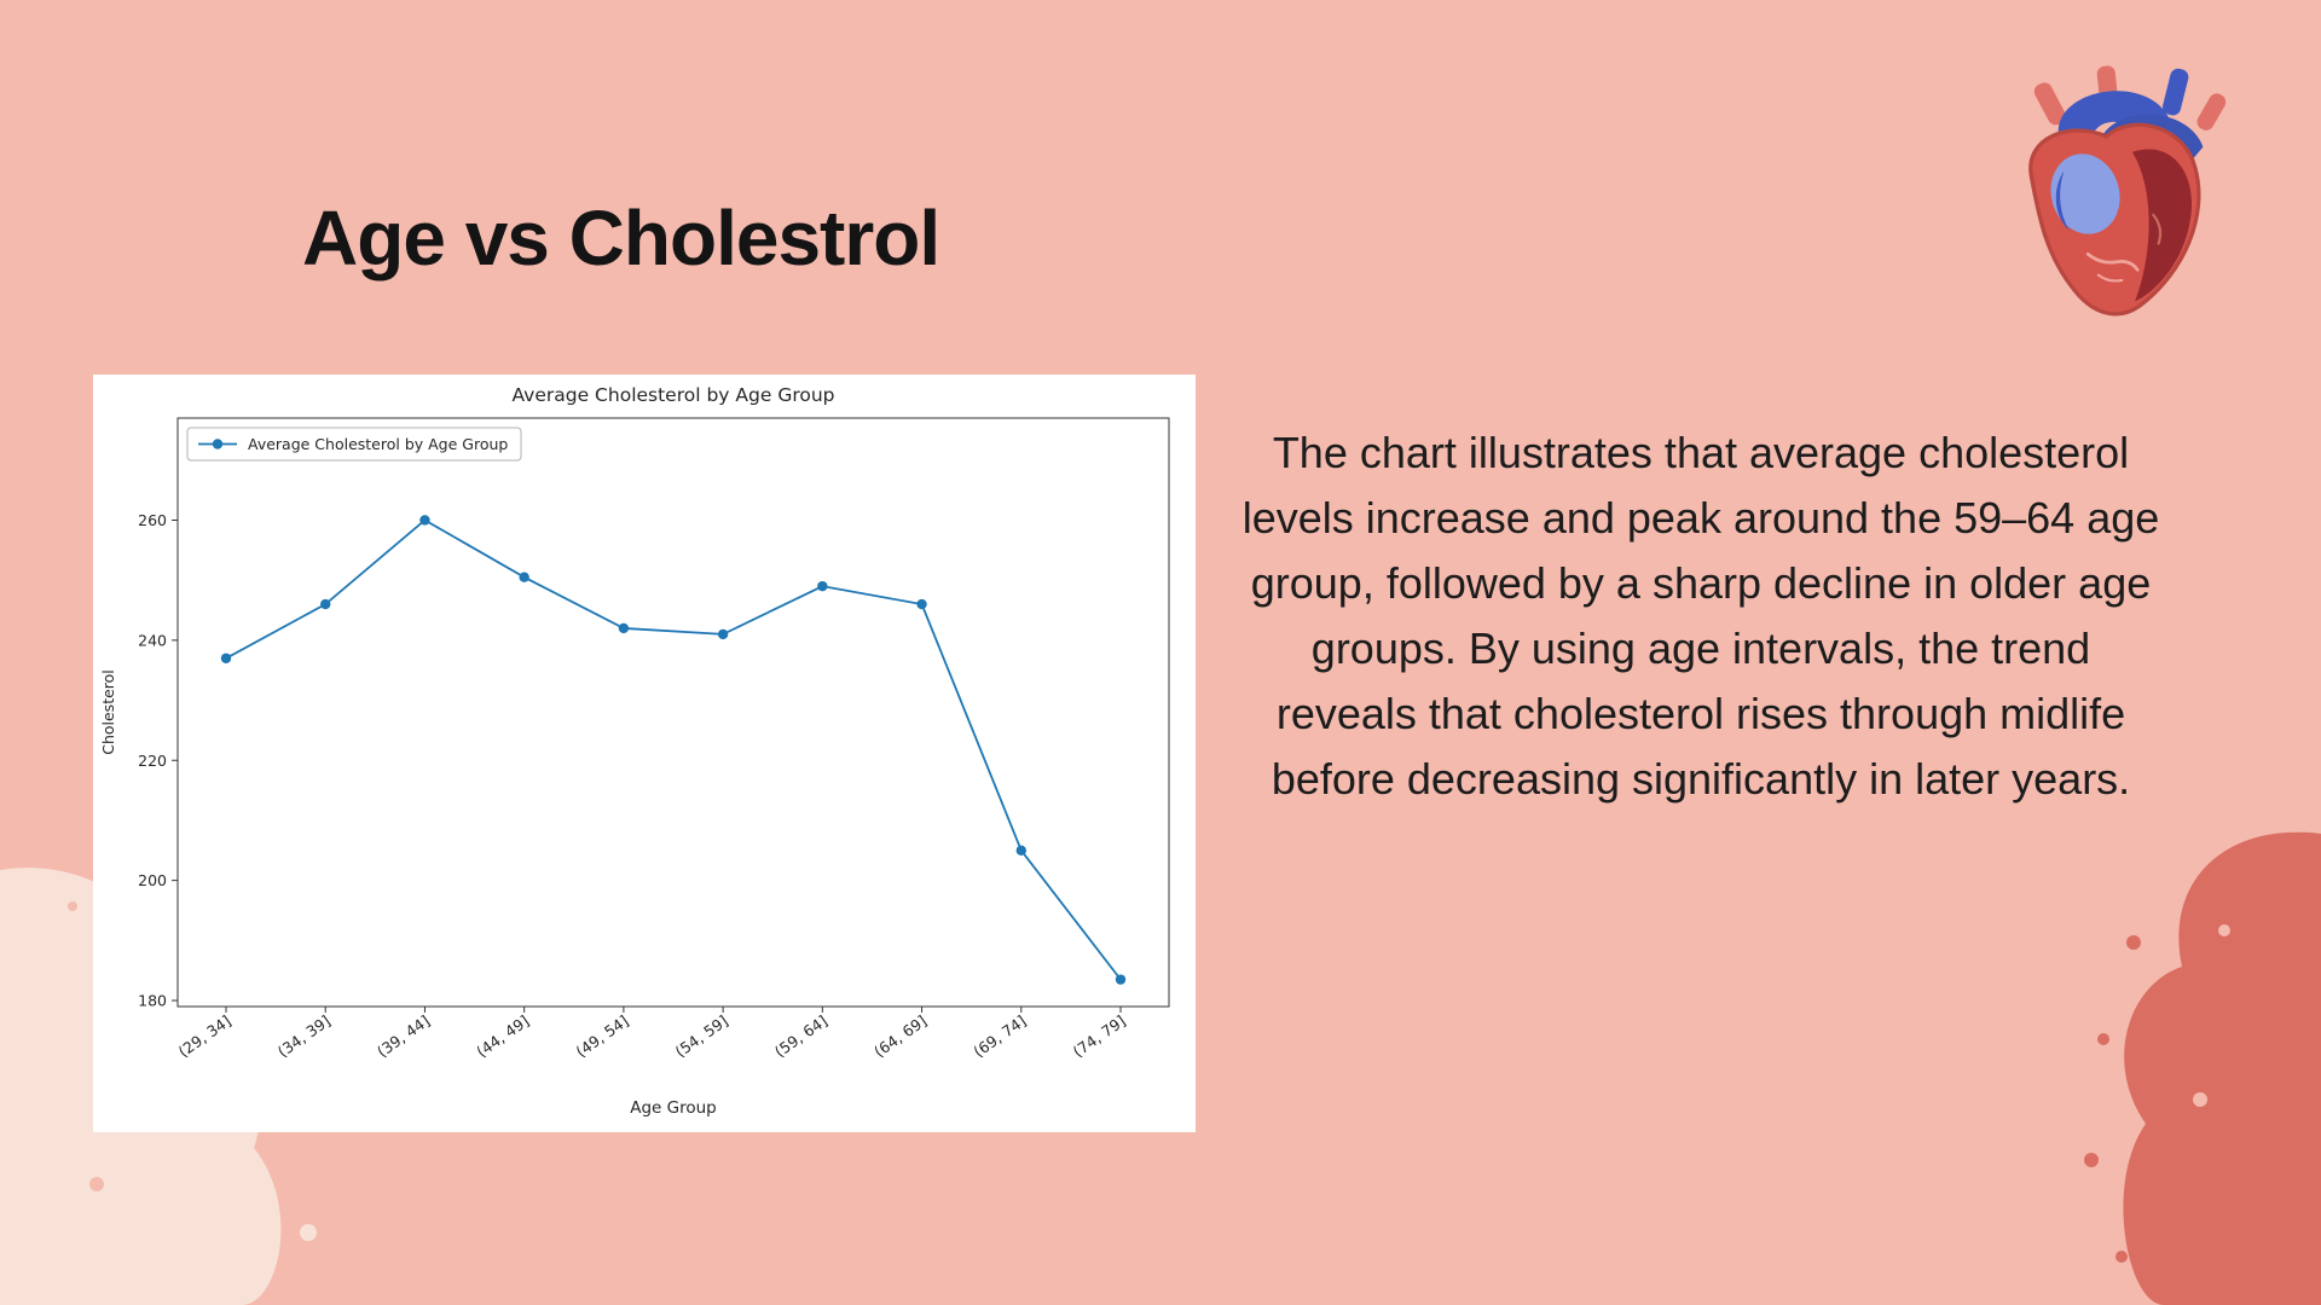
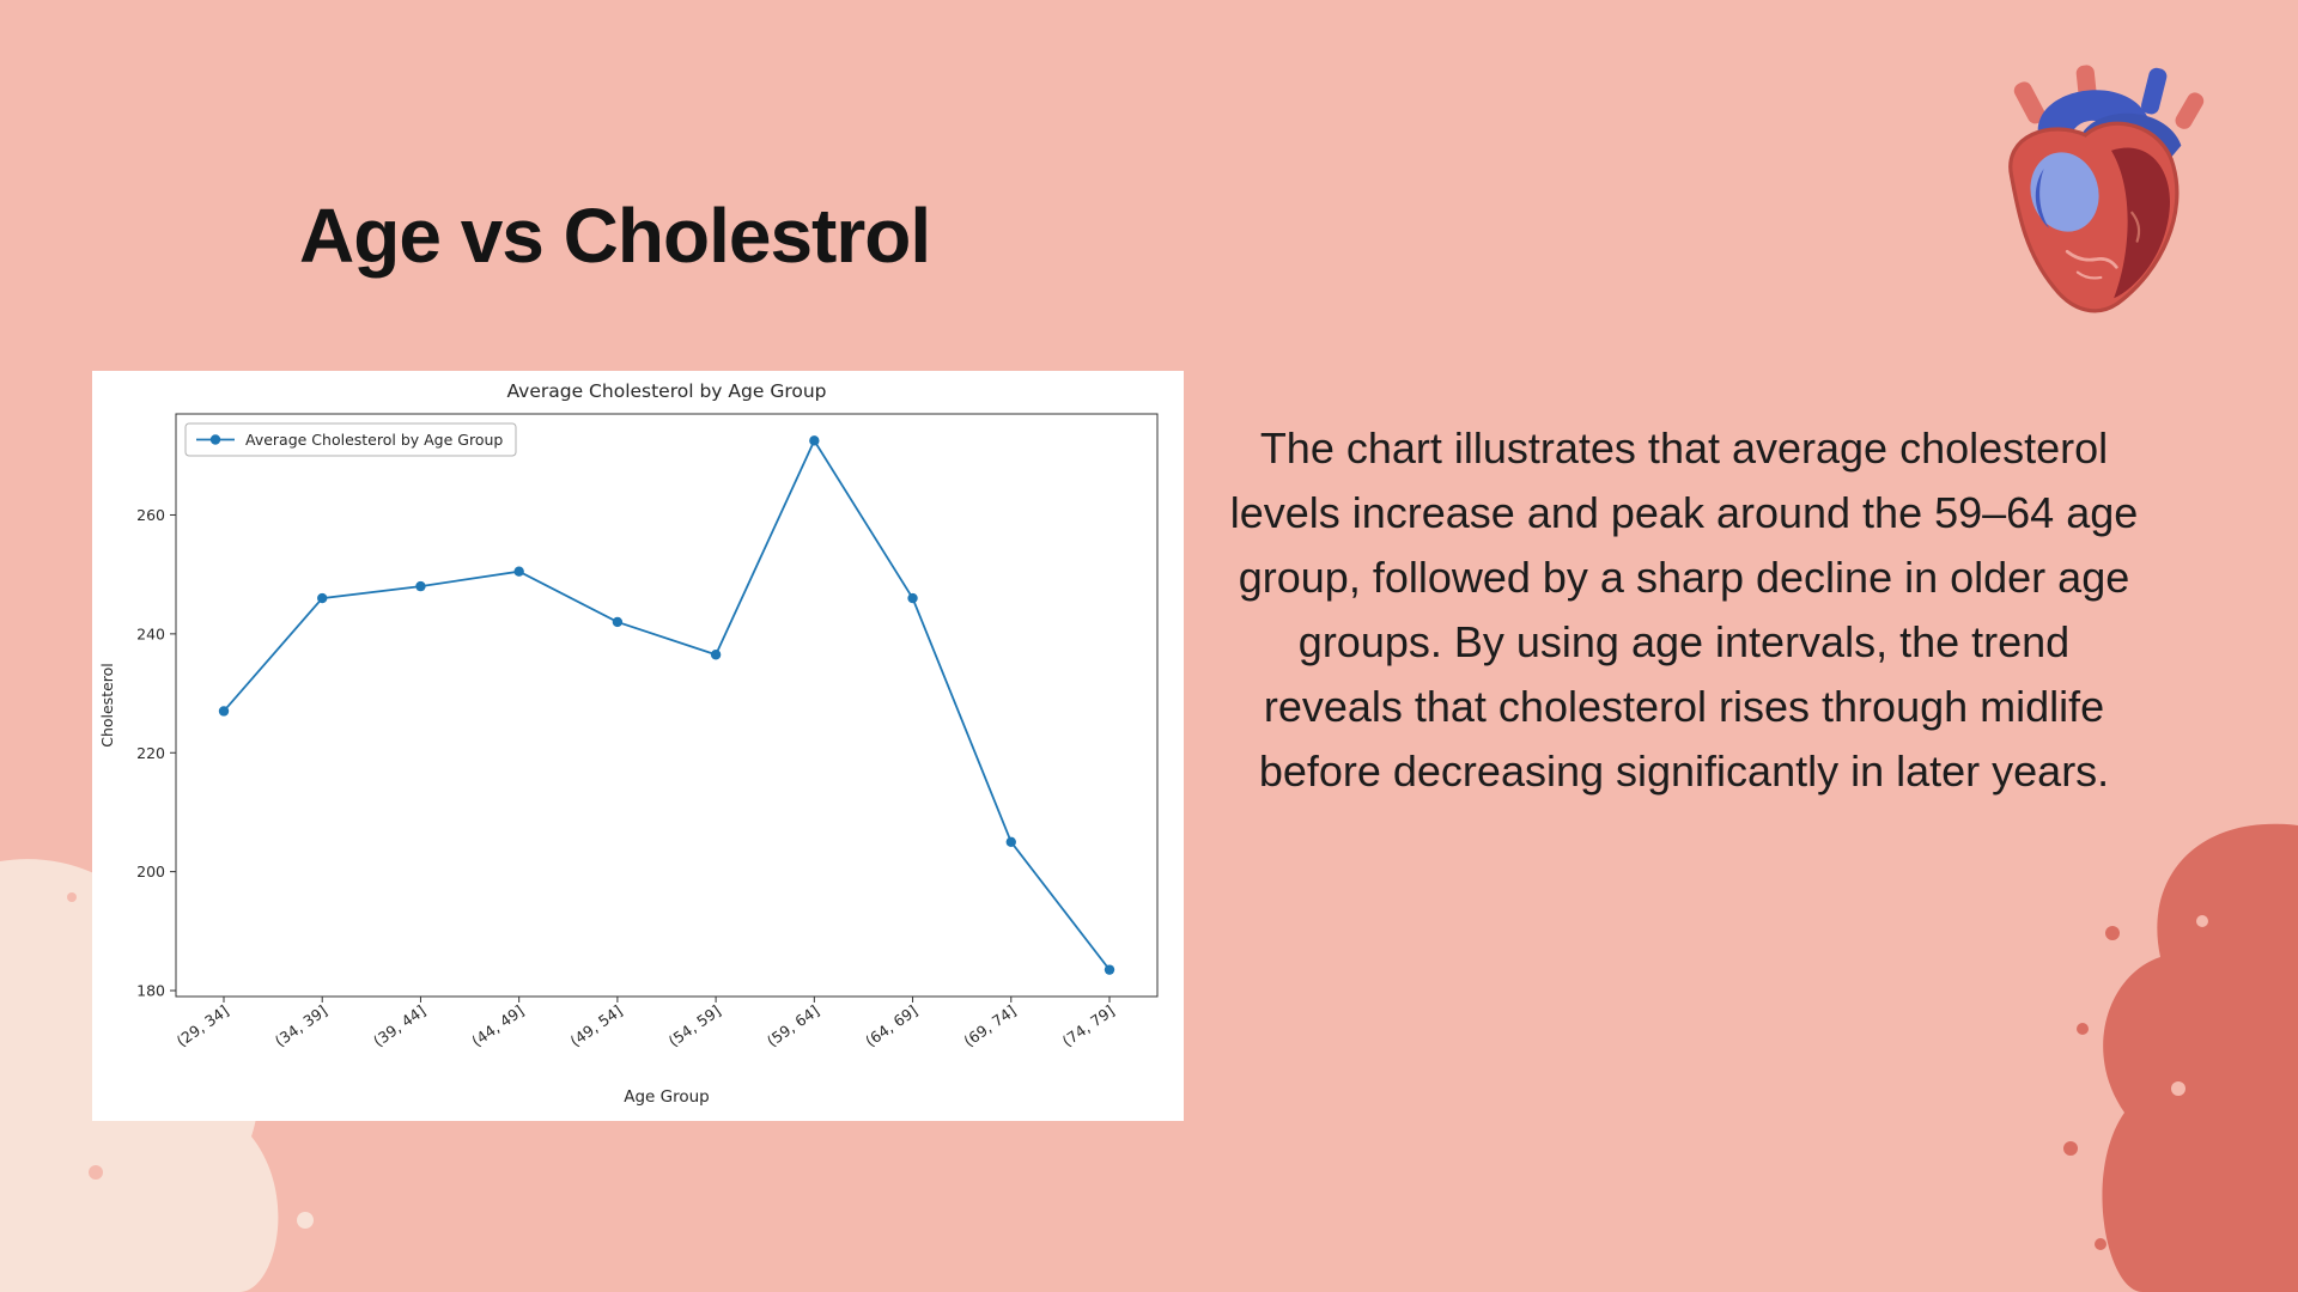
(29, 34]: 237 -> 227
(39, 44]: 260 -> 248
(54, 59]: 241 -> 236
(59, 64]: 249 -> 272
